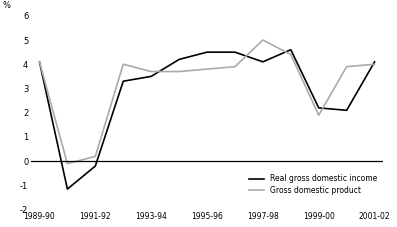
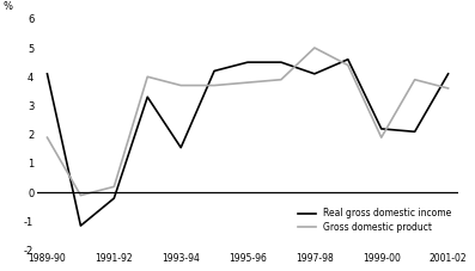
Gross domestic product/1989-90: 4.1 -> 1.9
Real gross domestic income/1993-94: 3.50 -> 1.55
Gross domestic product/2001-02: 4.0 -> 3.6
